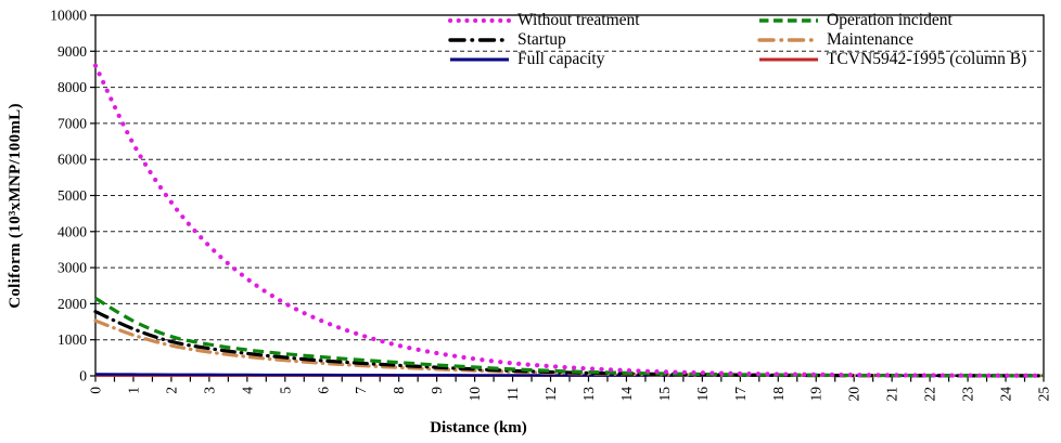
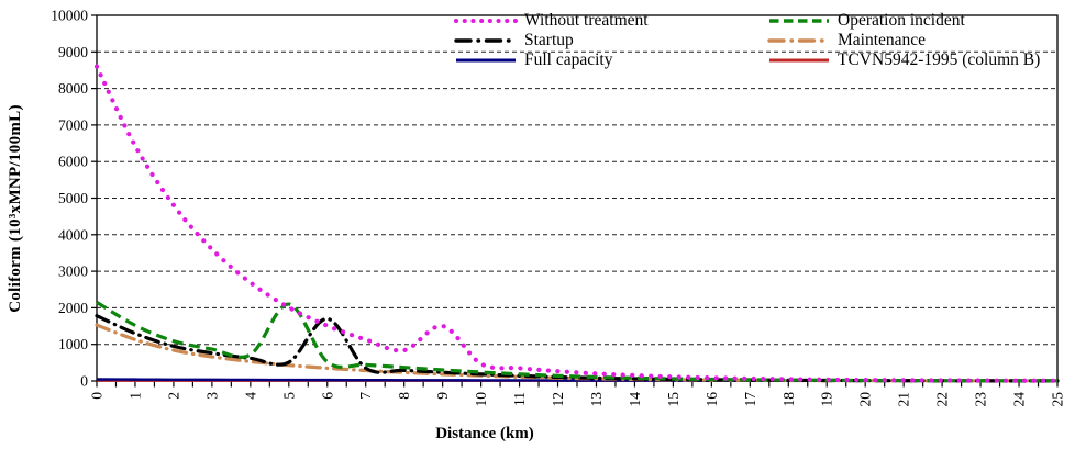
Operation incident/5: 600 -> 2100
Startup/6: 400 -> 1700
Without treatment/9: 600 -> 1500
